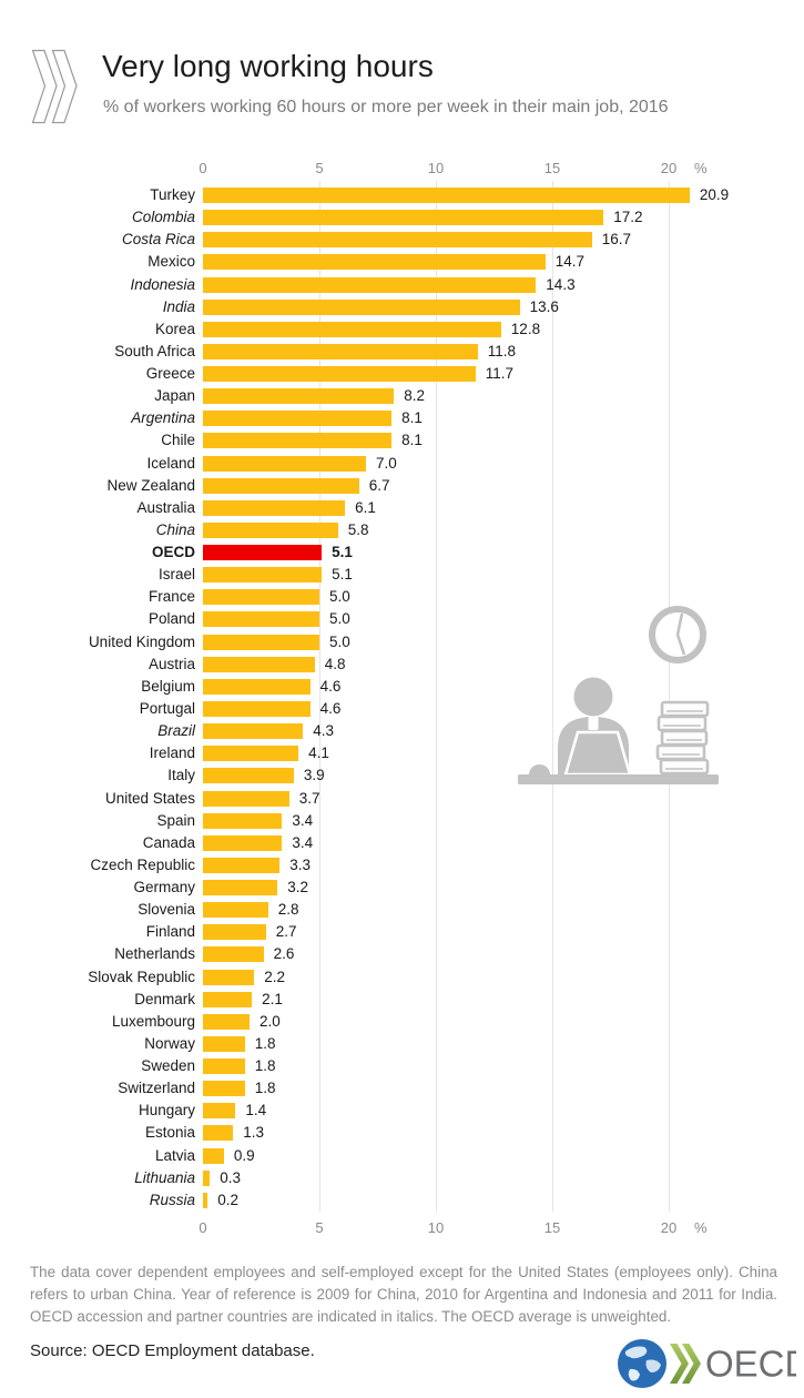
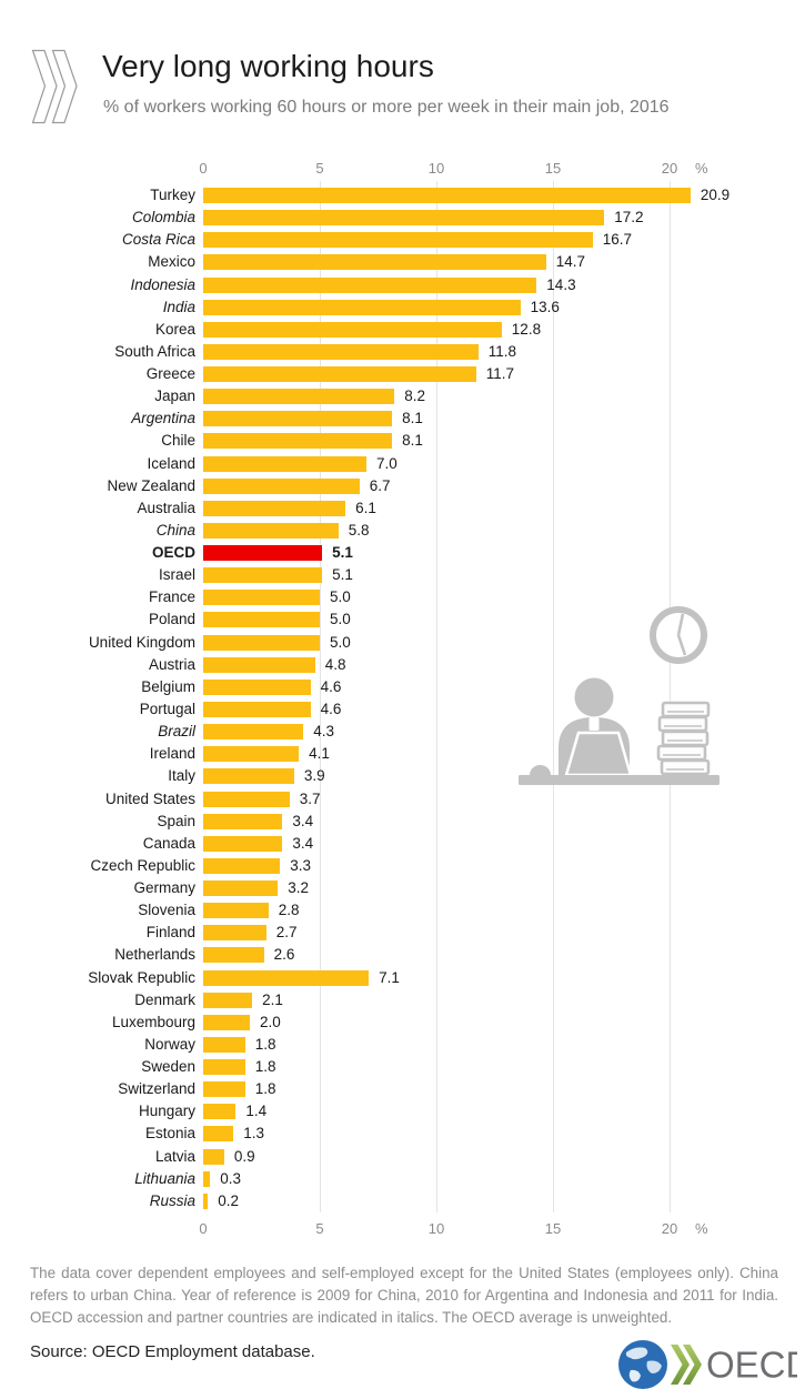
Slovak Republic: 2.2 -> 7.1
